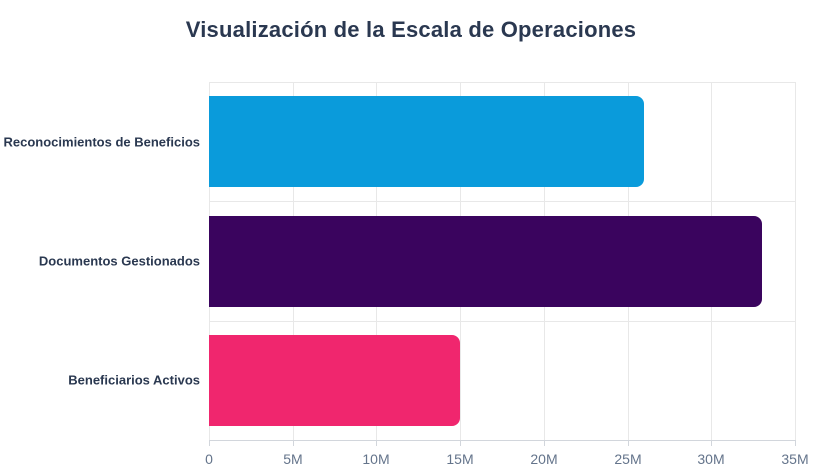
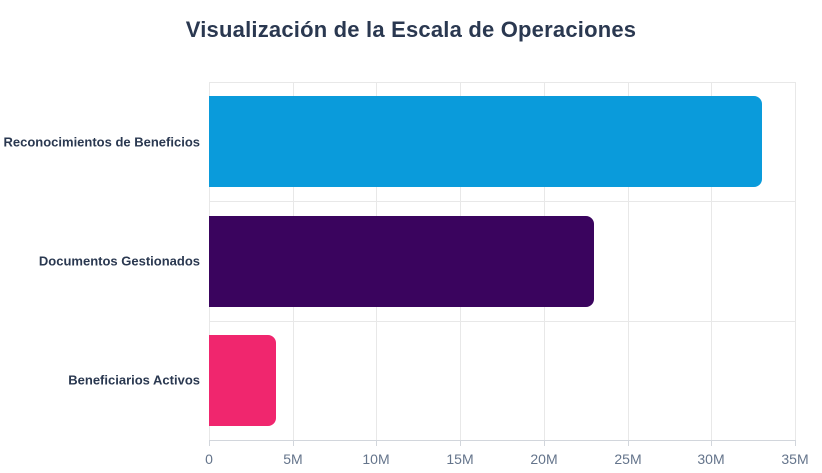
Reconocimientos de Beneficios: 26M -> 33M
Documentos Gestionados: 33M -> 23M
Beneficiarios Activos: 15M -> 4M
